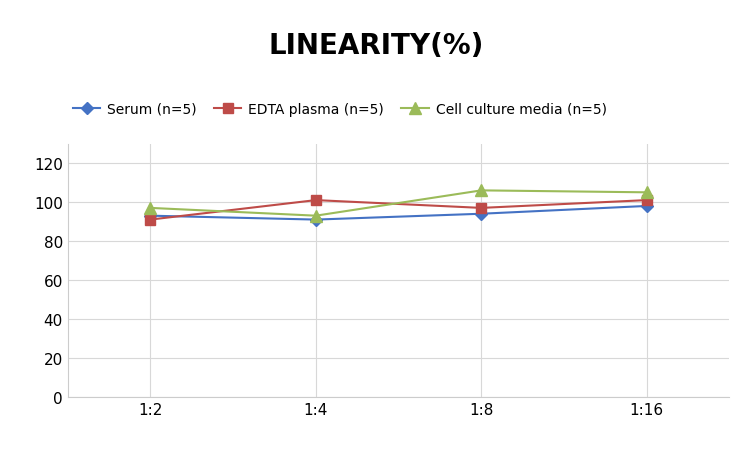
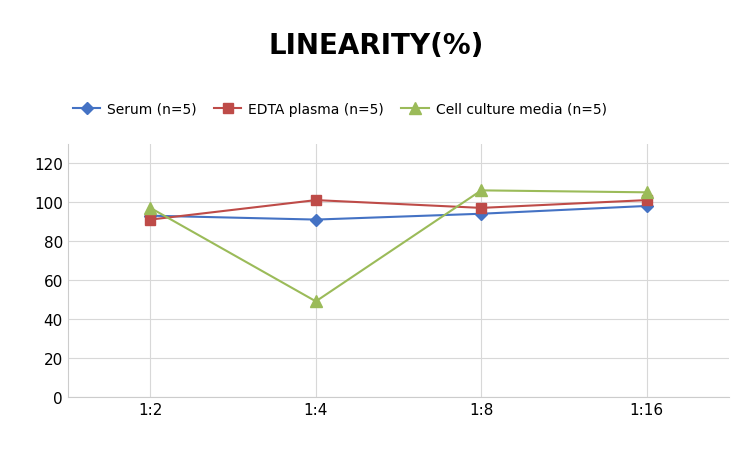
Cell culture media (n=5)/1:4: 93 -> 49
